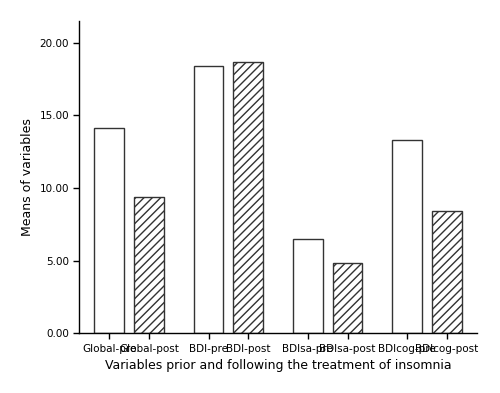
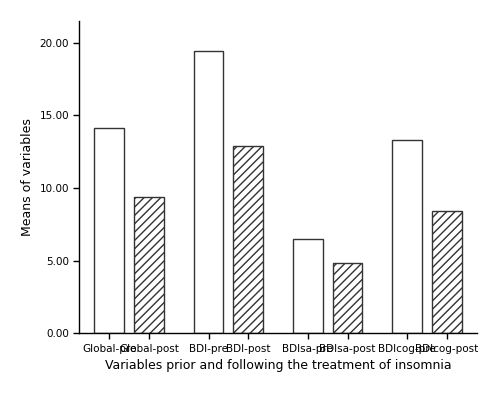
BDI-pre: 18.4 -> 19.4
BDI-post: 18.7 -> 12.9
